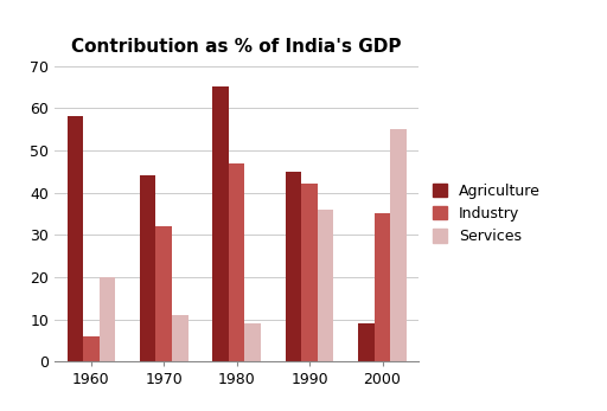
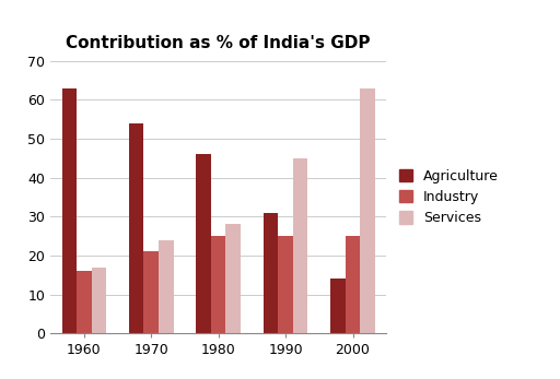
Agriculture/1960: 58 -> 63
Industry/1960: 6 -> 16
Services/1960: 20 -> 17
Agriculture/1970: 44 -> 54
Industry/1970: 32 -> 21
Services/1970: 11 -> 24
Agriculture/1980: 65 -> 46
Industry/1980: 47 -> 25
Services/1980: 9 -> 28
Agriculture/1990: 45 -> 31
Industry/1990: 42 -> 25
Services/1990: 36 -> 45
Agriculture/2000: 9 -> 14
Industry/2000: 35 -> 25
Services/2000: 55 -> 63
